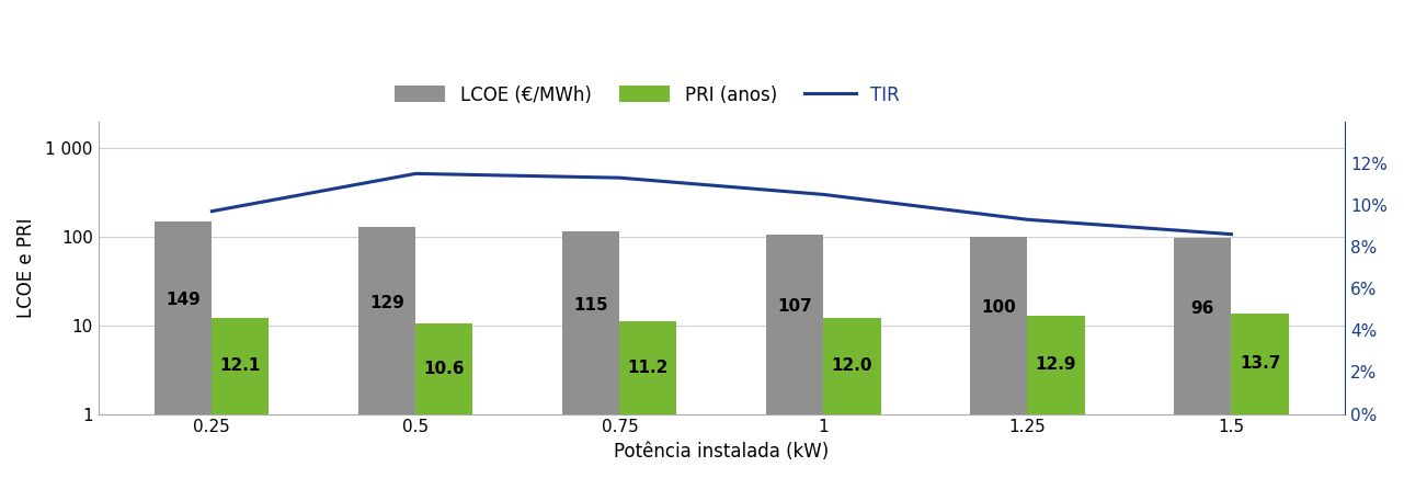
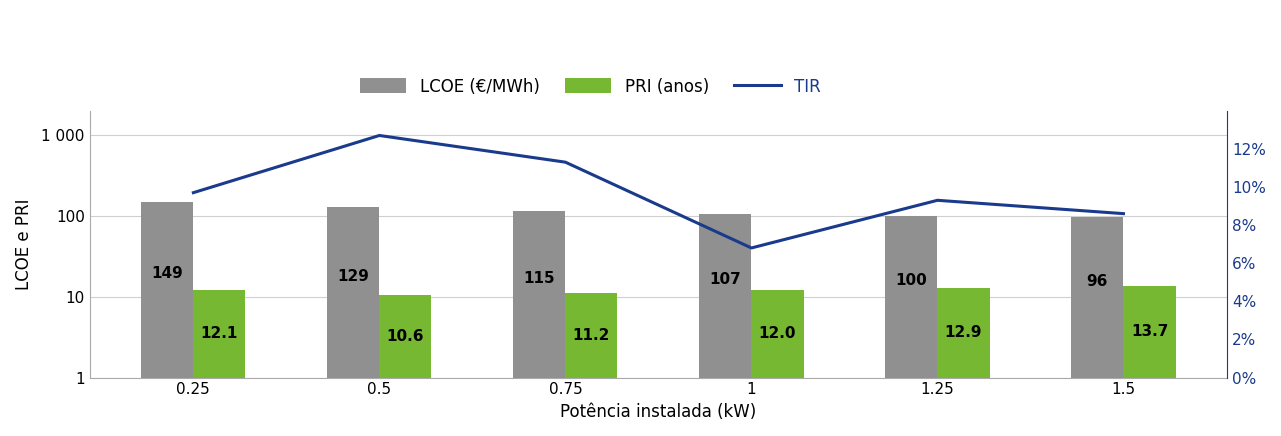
TIR/0.5: 11.5% -> 12.7%
TIR/1: 10.5% -> 6.8%
